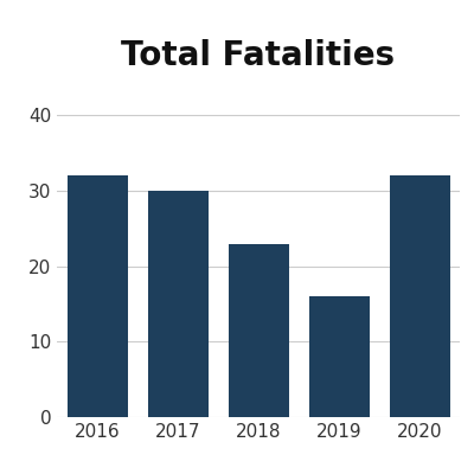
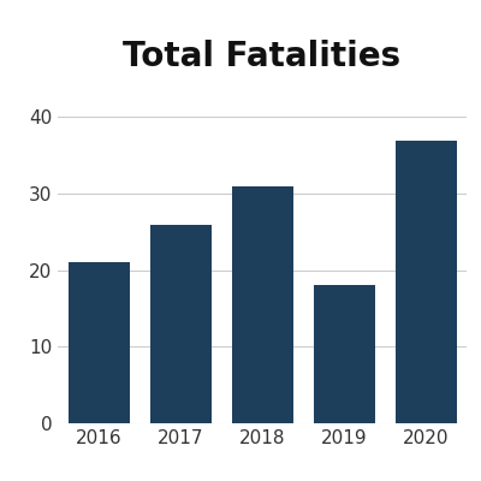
2016: 32 -> 21
2017: 30 -> 26
2018: 23 -> 31
2019: 16 -> 18
2020: 32 -> 37
